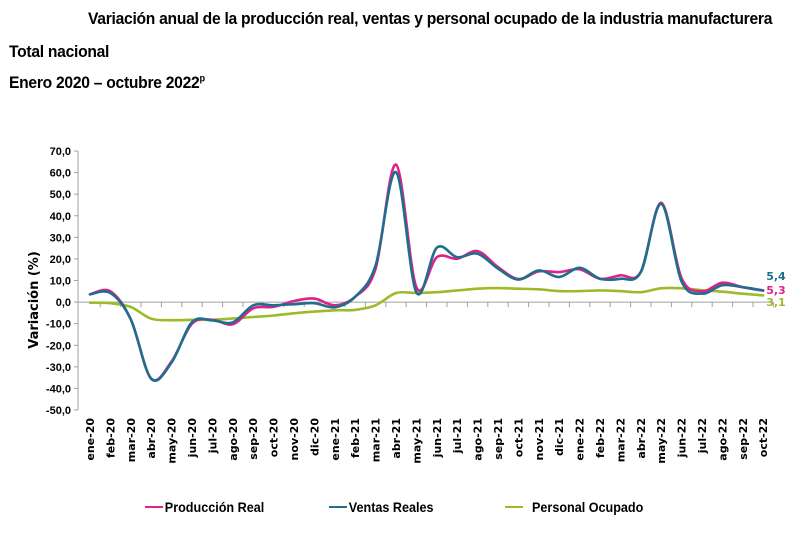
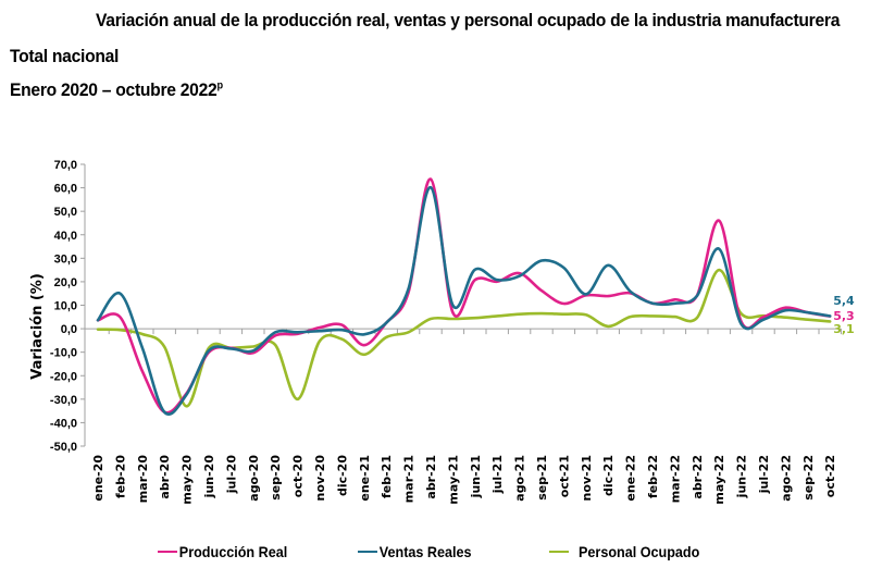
Ventas Reales/feb-20: 4 -> 15
Producción Real/mar-20: -8 -> -18
Personal Ocupado/may-20: -8 -> -33
Personal Ocupado/oct-20: -6 -> -30
Producción Real/ene-21: -2 -> -7
Personal Ocupado/ene-21: -4 -> -11
Ventas Reales/may-21: 4 -> 10
Ventas Reales/sep-21: 16 -> 29
Ventas Reales/oct-21: 10 -> 26
Ventas Reales/dic-21: 12 -> 27
Personal Ocupado/dic-21: 5 -> 1
Ventas Reales/may-22: 46 -> 34
Personal Ocupado/may-22: 6 -> 25
Producción Real/jun-22: 11 -> 3
Ventas Reales/jun-22: 10 -> 2
